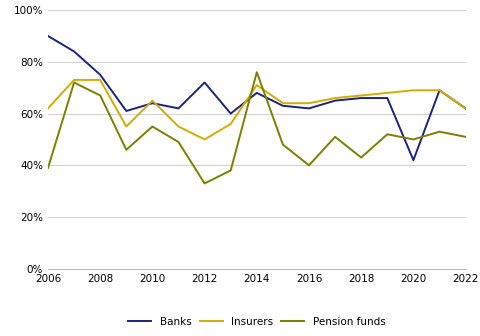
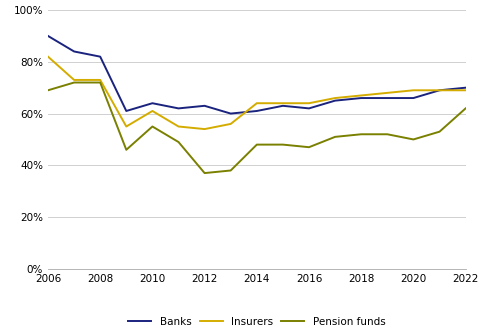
Insurers/2006: 62% -> 82%
Pension funds/2006: 39% -> 69%
Banks/2008: 75% -> 82%
Pension funds/2008: 67% -> 72%
Insurers/2010: 65% -> 61%
Banks/2012: 72% -> 63%
Insurers/2012: 50% -> 54%
Pension funds/2012: 33% -> 37%
Banks/2014: 68% -> 61%
Insurers/2014: 71% -> 64%
Pension funds/2014: 76% -> 48%
Pension funds/2016: 40% -> 47%
Pension funds/2018: 43% -> 52%
Banks/2020: 42% -> 66%
Banks/2022: 62% -> 70%
Insurers/2022: 62% -> 69%
Pension funds/2022: 51% -> 62%
